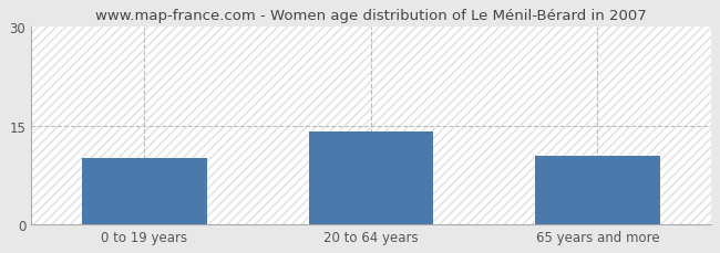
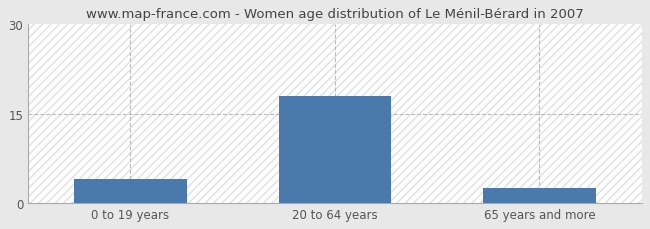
0 to 19 years: 10.0 -> 4.0
20 to 64 years: 14.0 -> 18.0
65 years and more: 10.4 -> 2.5
